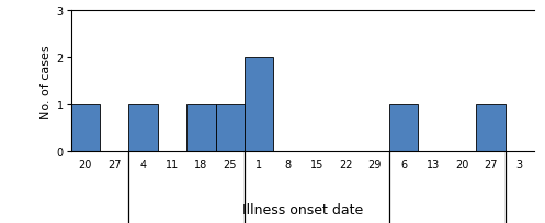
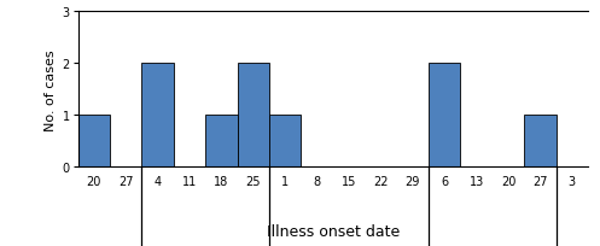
4: 1 -> 2
25: 1 -> 2
1: 2 -> 1
6: 1 -> 2
